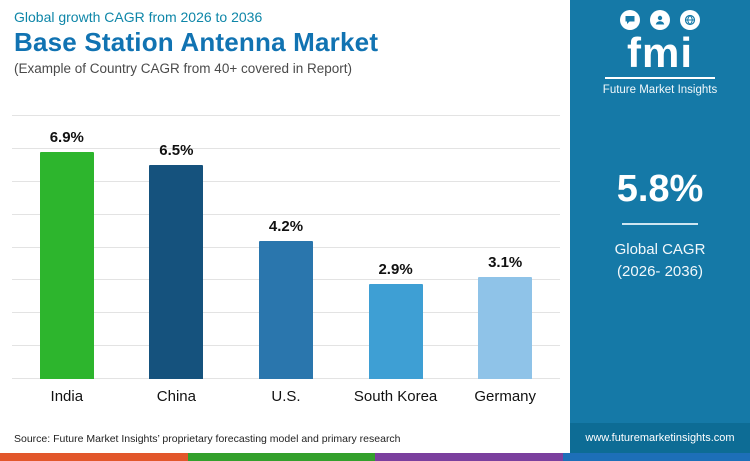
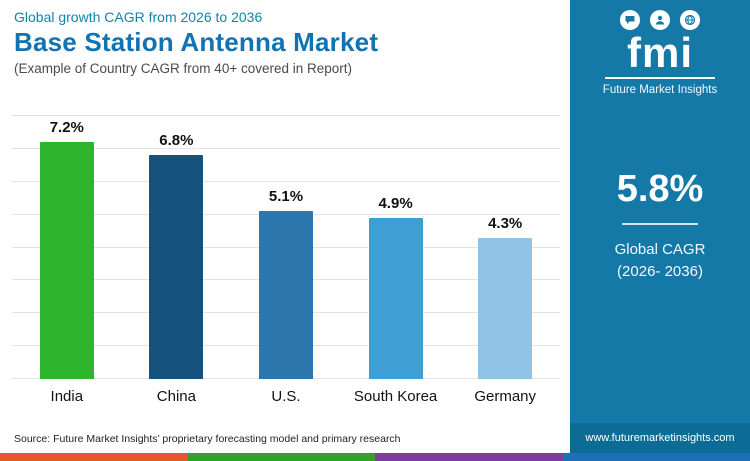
India: 6.9% -> 7.2%
China: 6.5% -> 6.8%
U.S.: 4.2% -> 5.1%
South Korea: 2.9% -> 4.9%
Germany: 3.1% -> 4.3%
